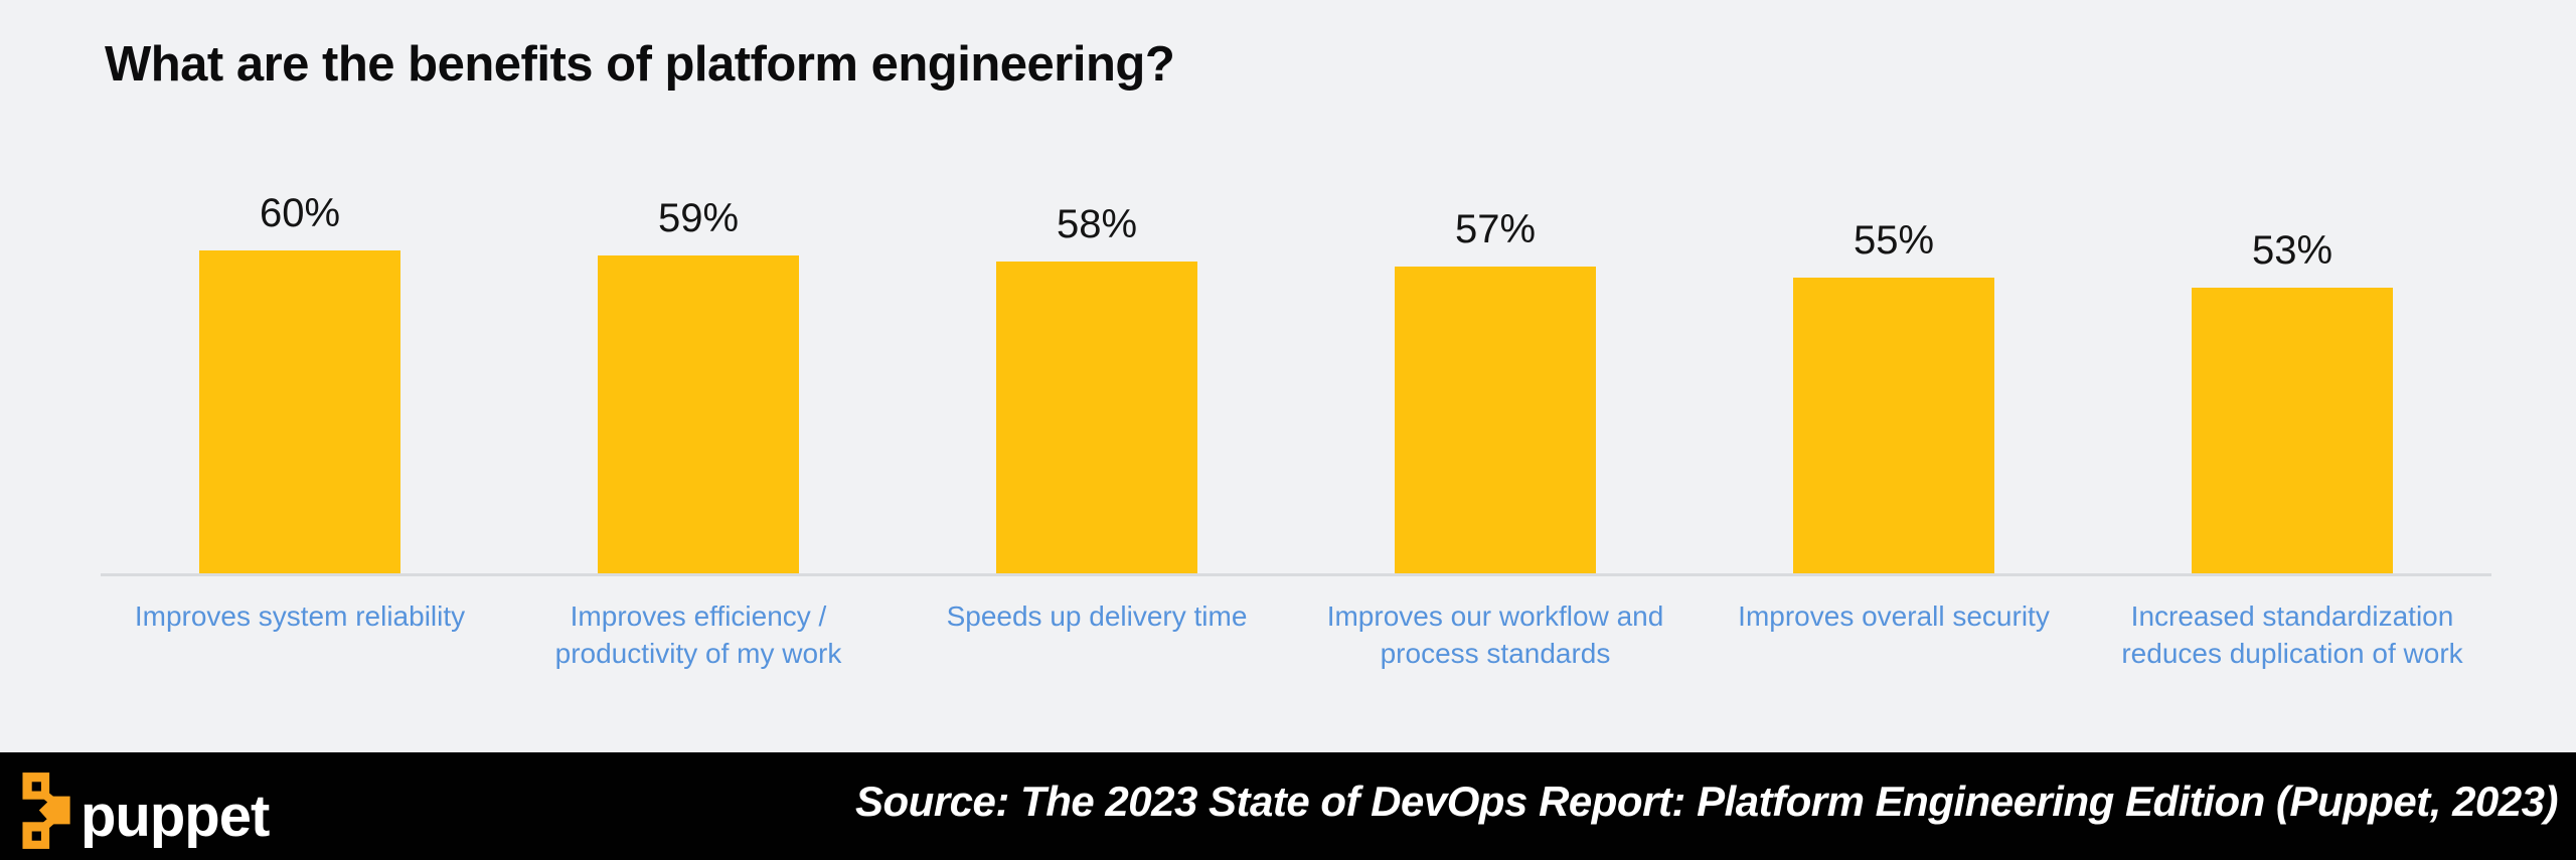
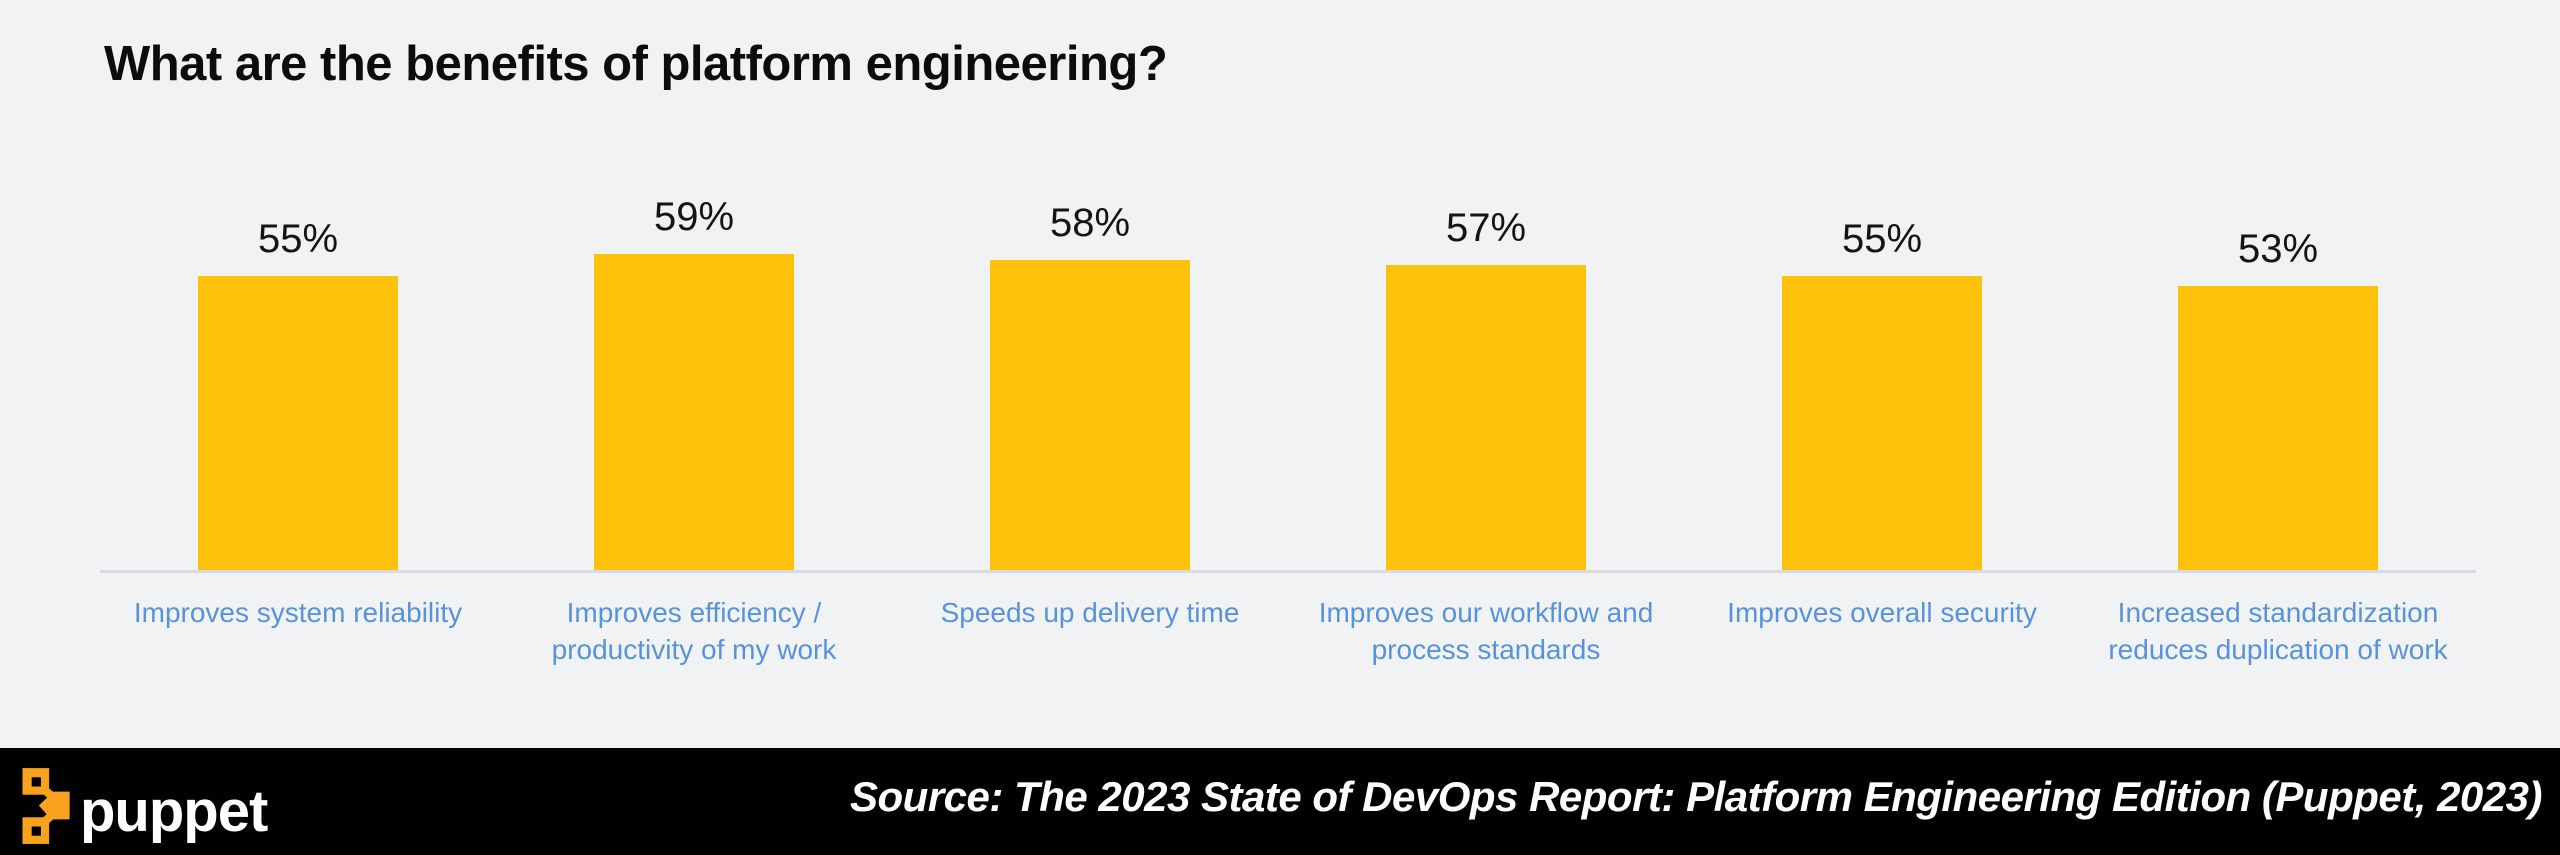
Improves system reliability: 60% -> 55%
